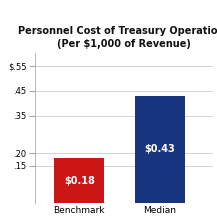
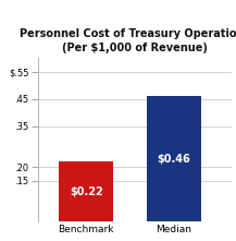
Benchmark: $0.18 -> $0.22
Median: $0.43 -> $0.46
